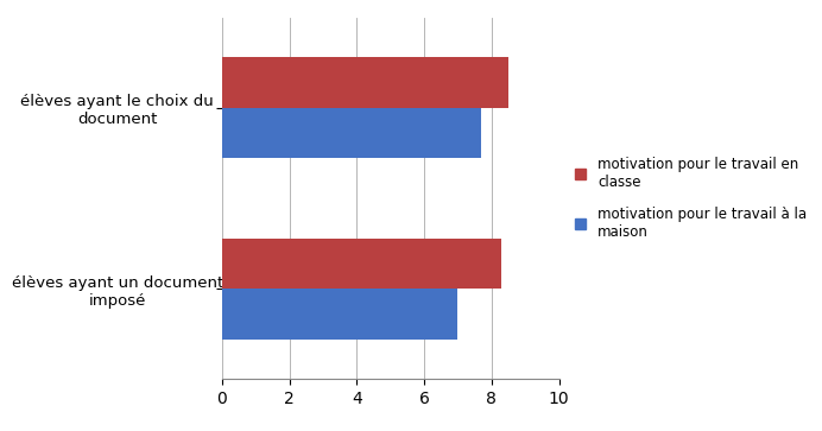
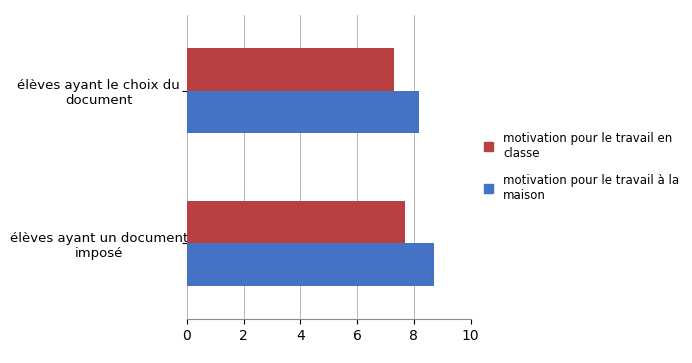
motivation pour le travail en classe/élèves ayant le choix du document: 8.5 -> 7.3
motivation pour le travail à la maison/élèves ayant le choix du document: 7.7 -> 8.2
motivation pour le travail en classe/élèves ayant un document imposé: 8.3 -> 7.7
motivation pour le travail à la maison/élèves ayant un document imposé: 7.0 -> 8.7
